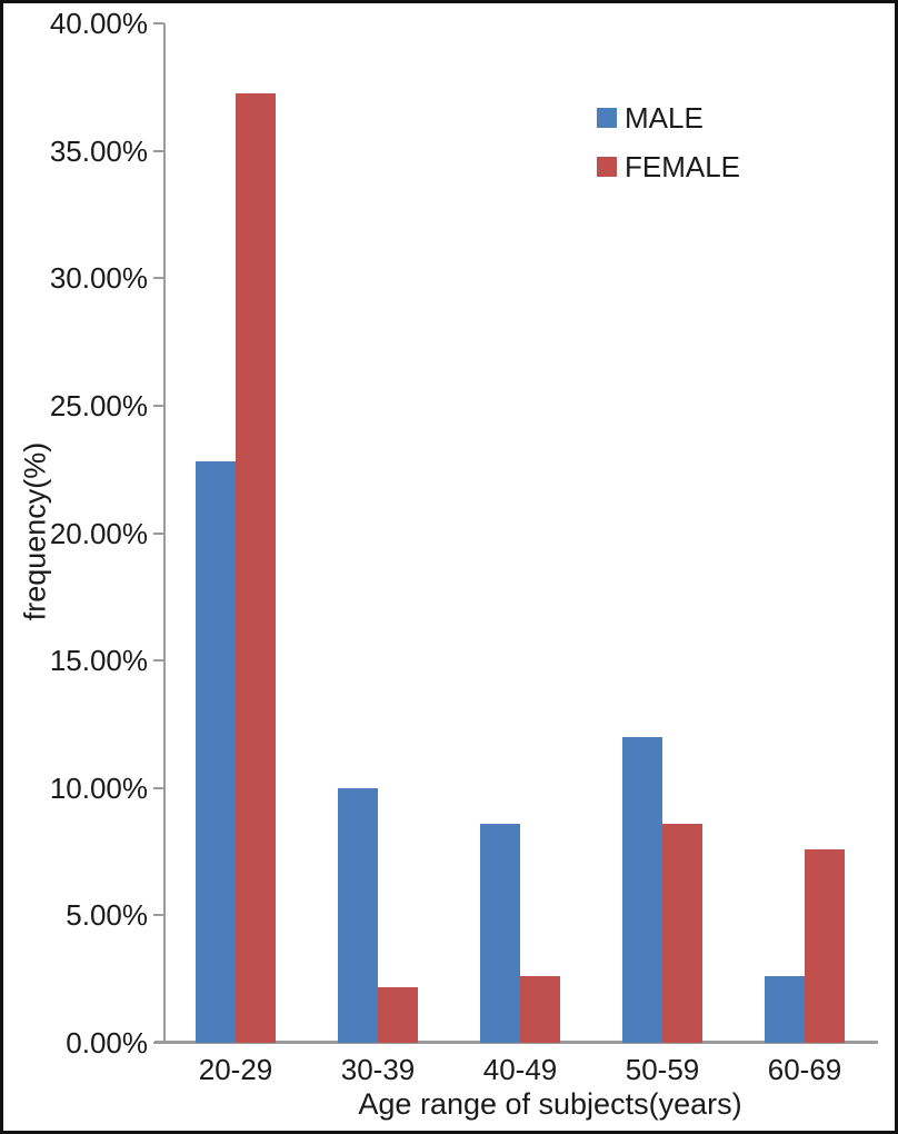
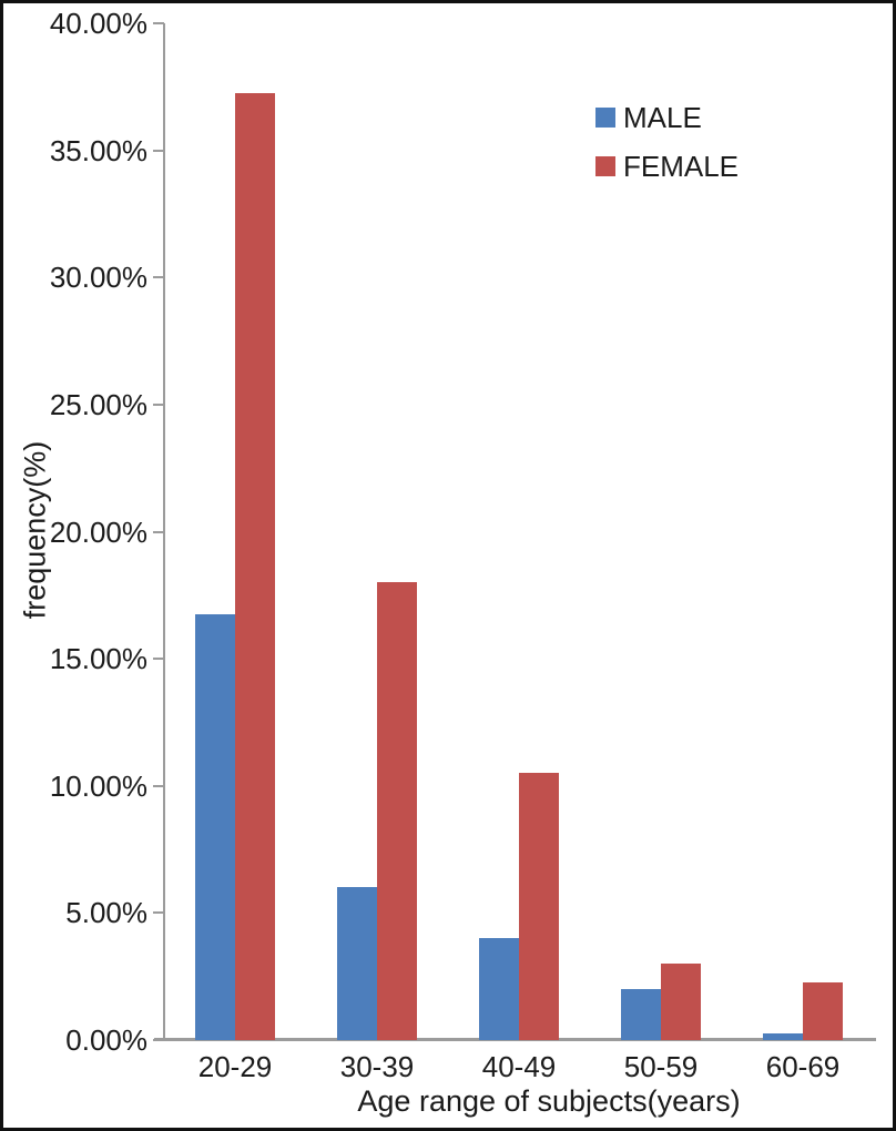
MALE/20-29: 22.8% -> 16.8%
MALE/30-39: 10.0% -> 6.0%
FEMALE/30-39: 2.2% -> 18.0%
MALE/40-49: 8.6% -> 4.0%
FEMALE/40-49: 2.6% -> 10.5%
MALE/50-59: 12.0% -> 2.0%
FEMALE/50-59: 8.6% -> 3.0%
MALE/60-69: 2.6% -> 0.2%
FEMALE/60-69: 7.6% -> 2.2%
